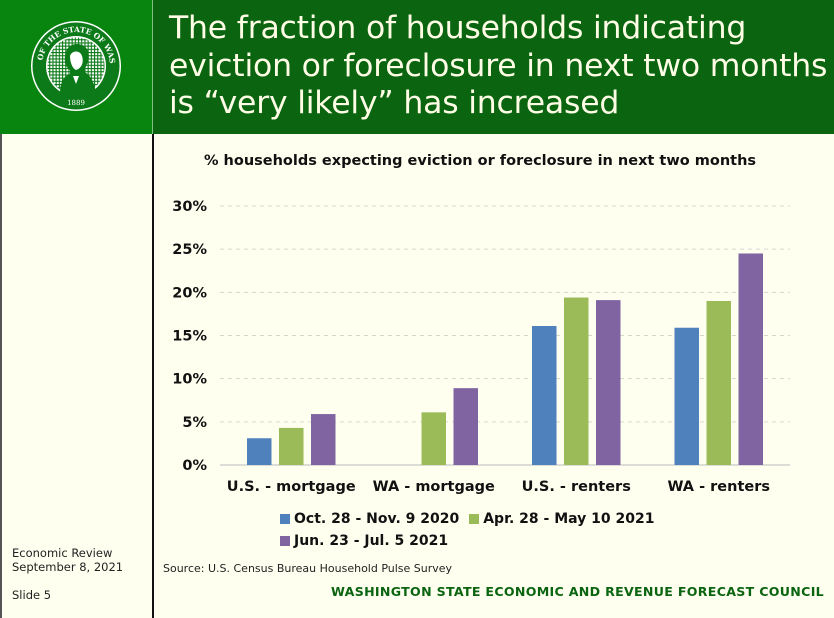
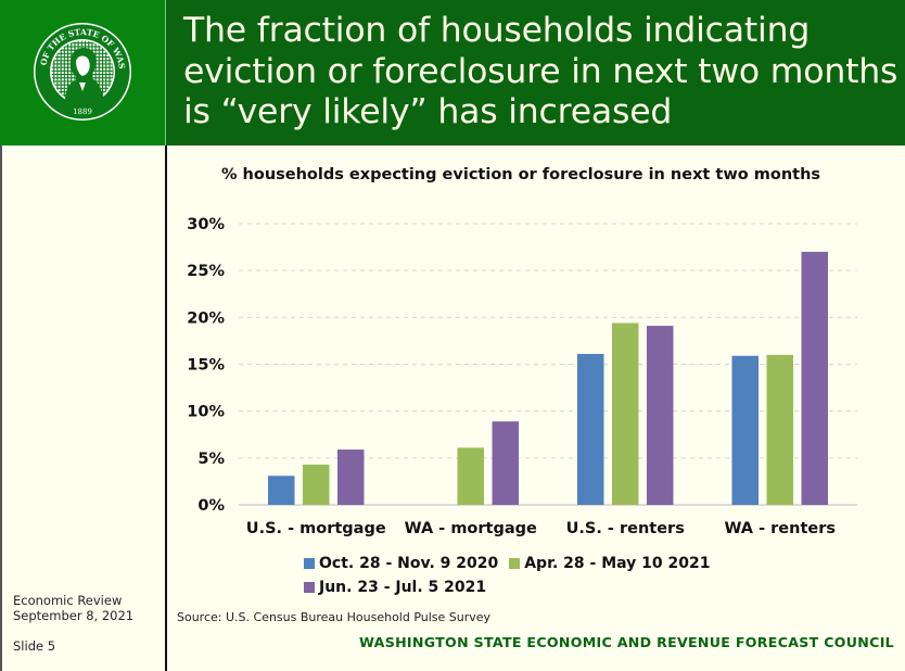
Apr. 28 - May 10 2021/WA - renters: 19% -> 16%
Jun. 23 - Jul. 5 2021/WA - renters: 24% -> 27%
